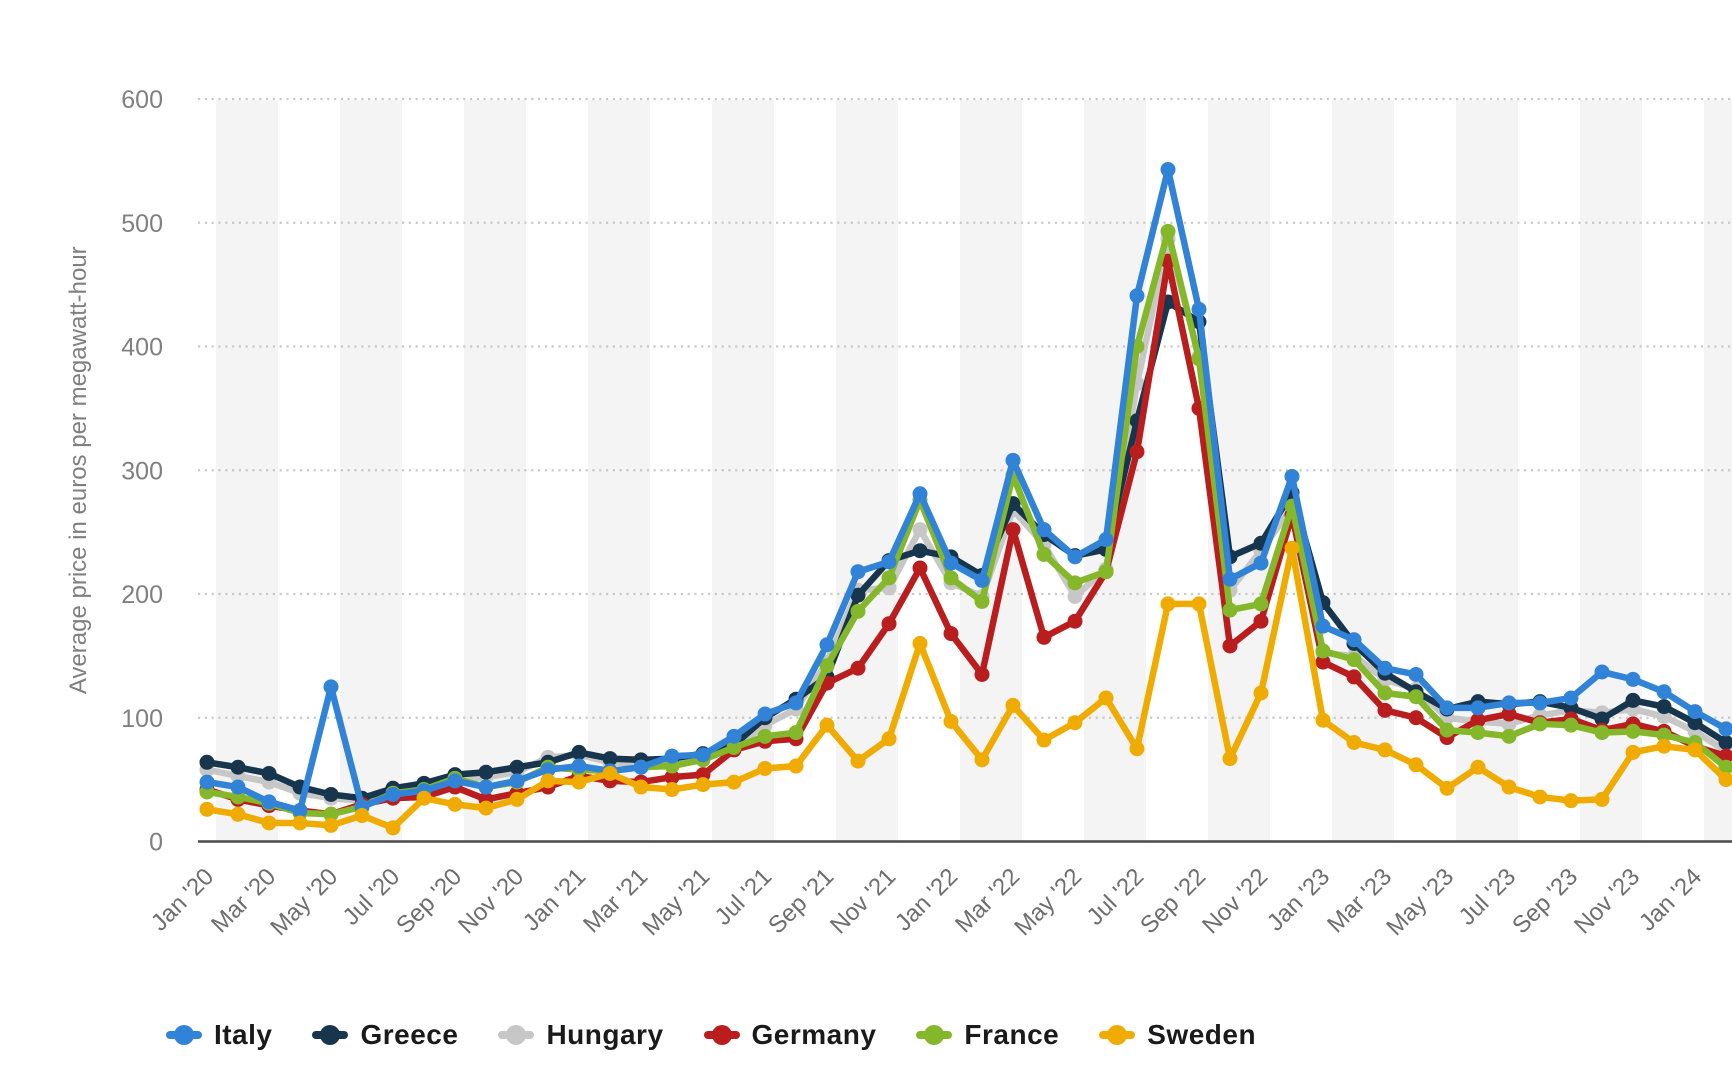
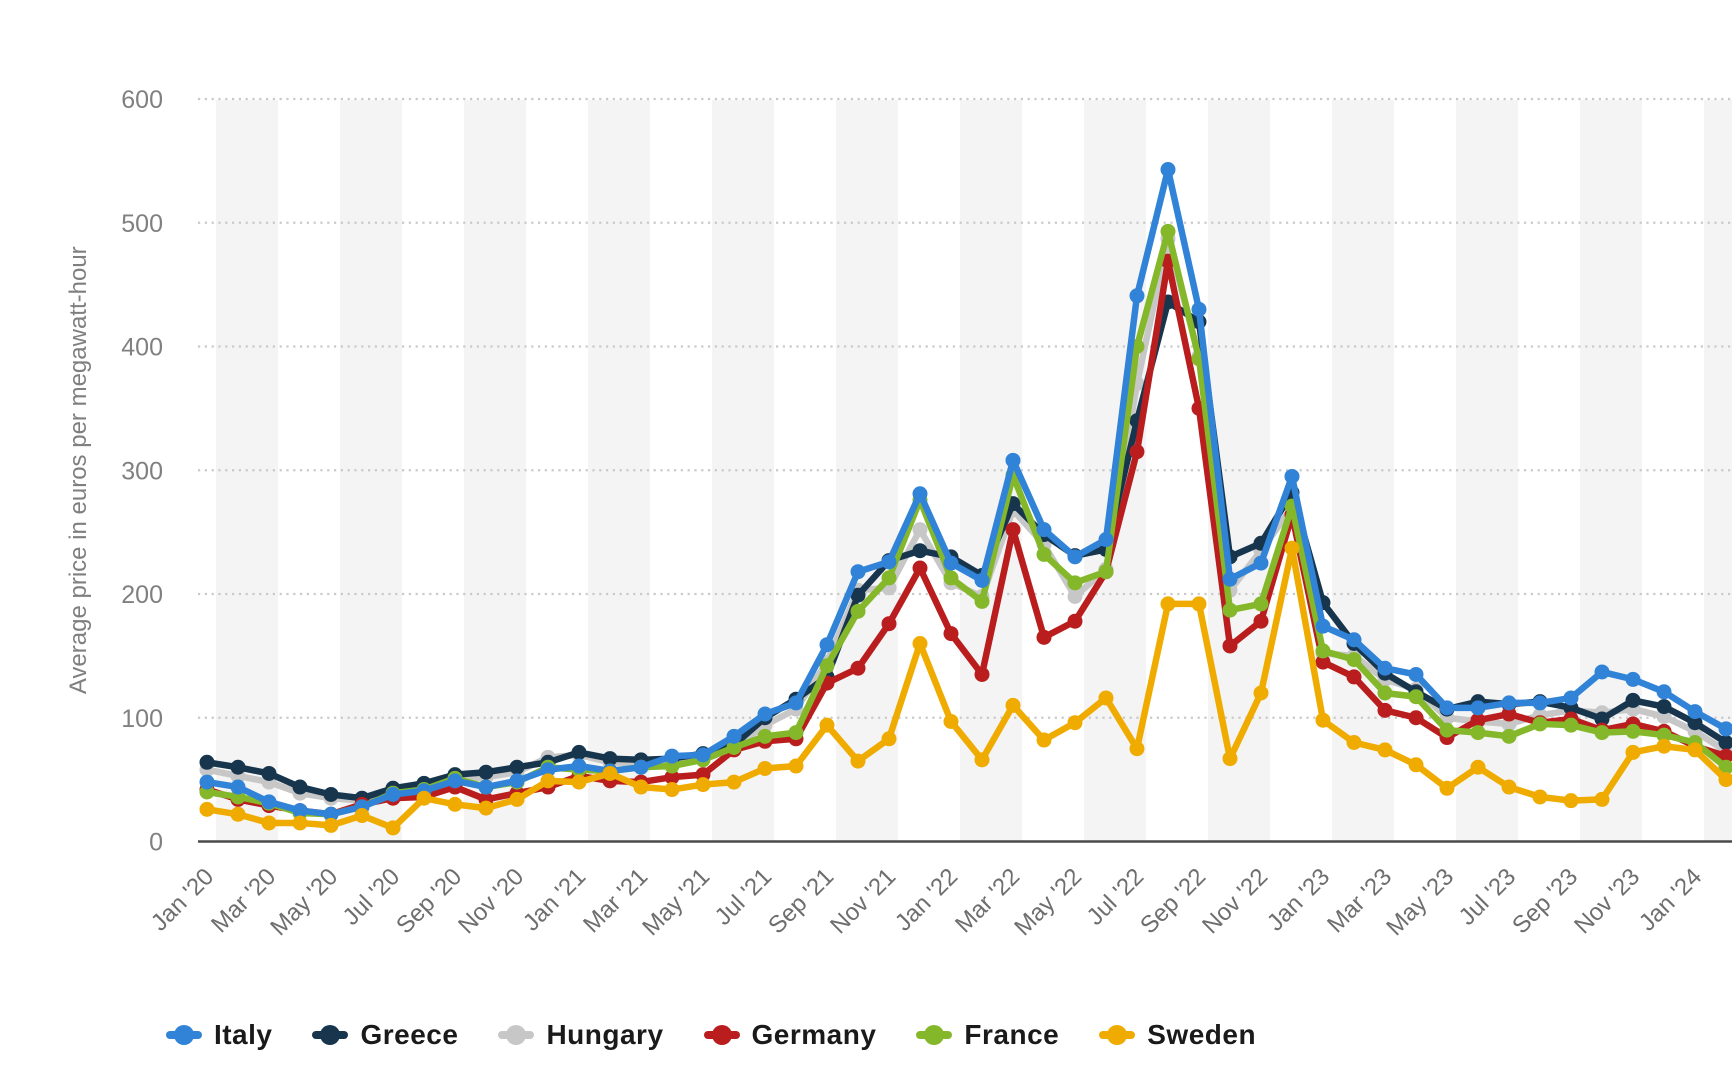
Italy/May '20: 125 -> 22
